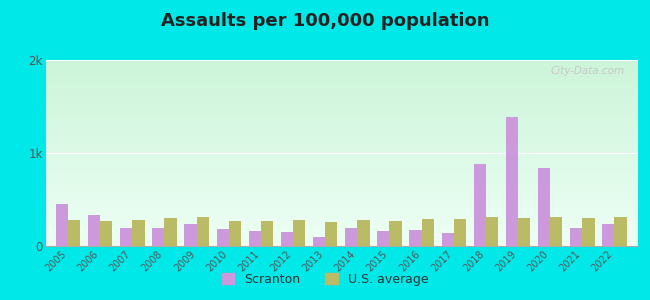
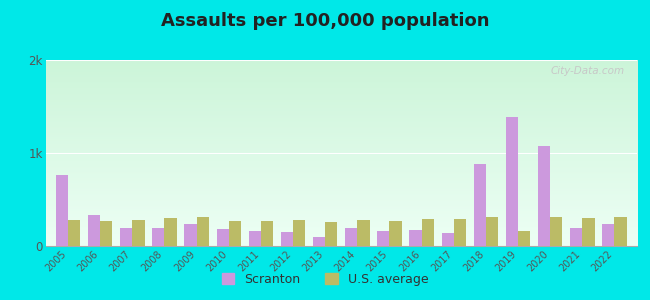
Scranton/2005: 0.45k -> 0.76k
U.S. average/2019: 0.30k -> 0.16k
Scranton/2020: 0.84k -> 1.08k
